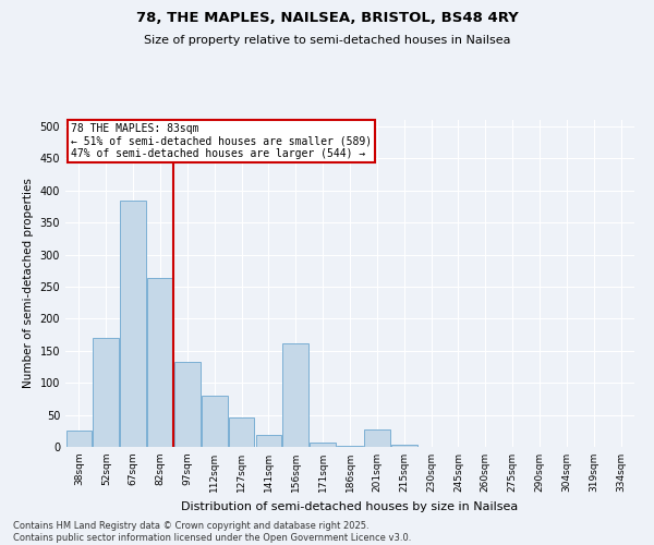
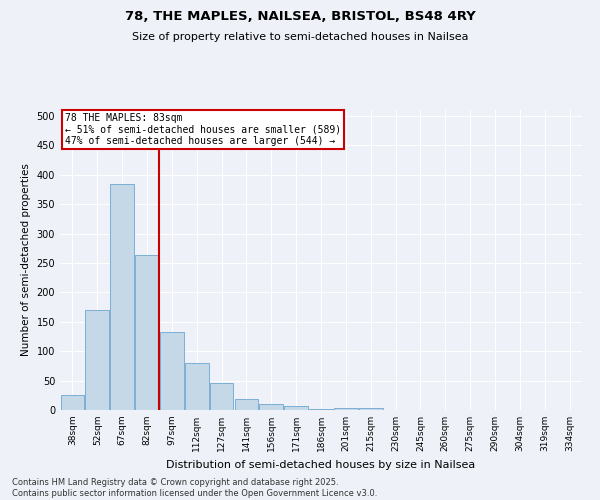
156sqm: 162 -> 10
201sqm: 28 -> 4
